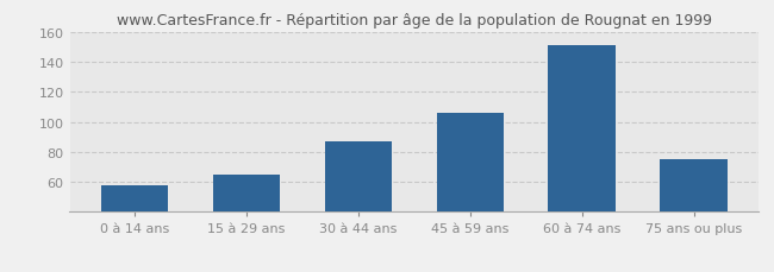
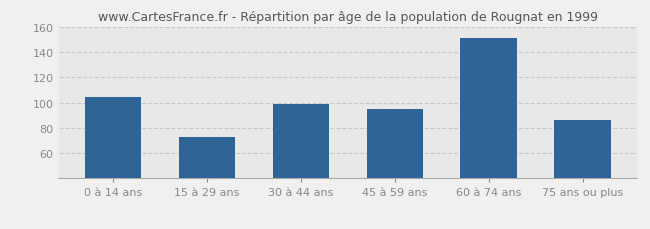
0 à 14 ans: 58 -> 104
15 à 29 ans: 65 -> 73
30 à 44 ans: 87 -> 99
45 à 59 ans: 106 -> 95
75 ans ou plus: 75 -> 86
